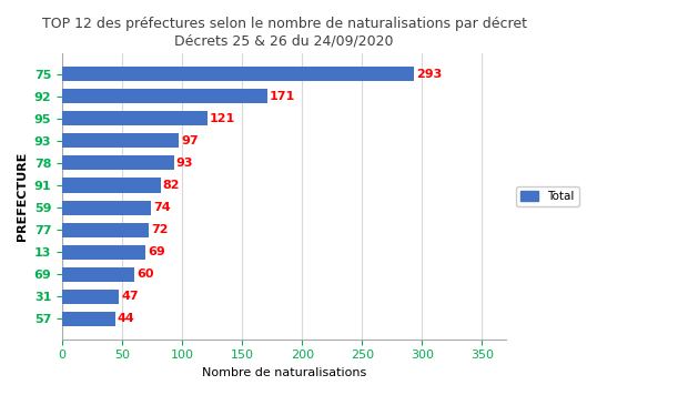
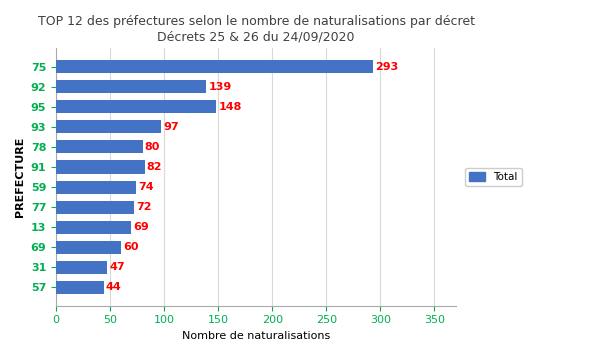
92: 171 -> 139
95: 121 -> 148
78: 93 -> 80
